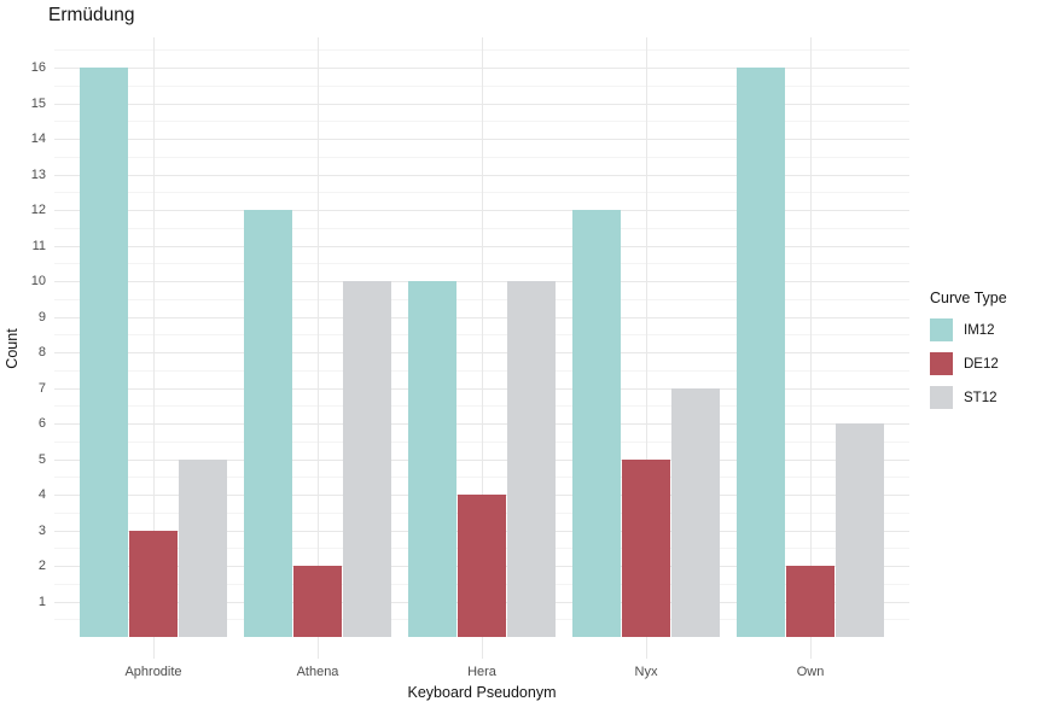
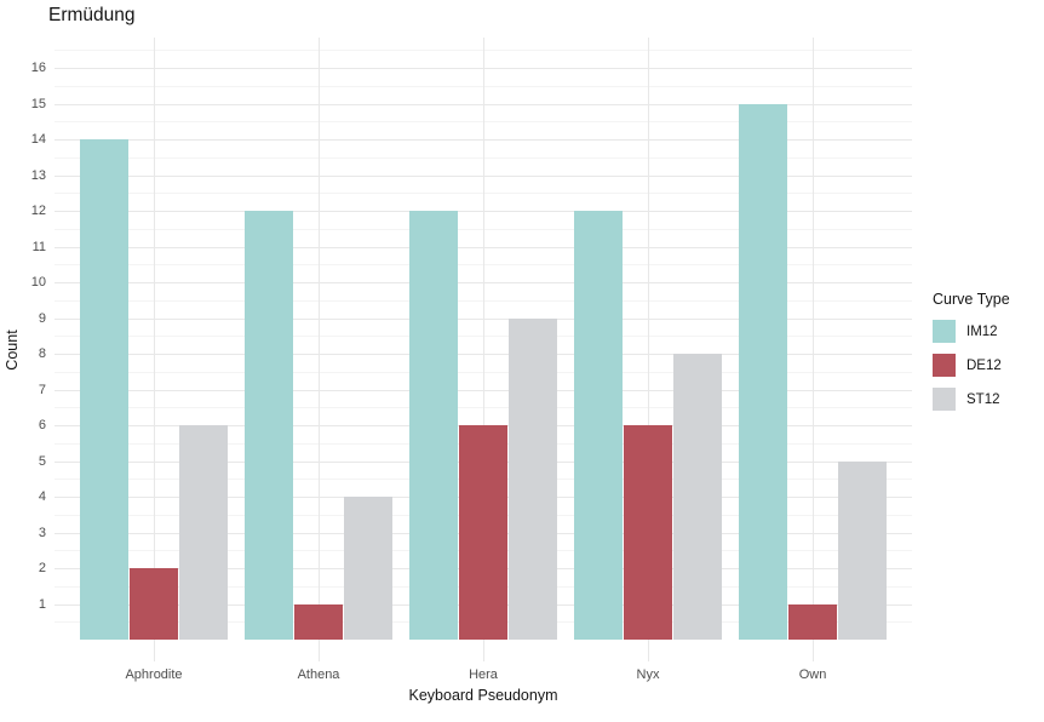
IM12/Aphrodite: 16 -> 14
DE12/Aphrodite: 3 -> 2
ST12/Aphrodite: 5 -> 6
DE12/Athena: 2 -> 1
ST12/Athena: 10 -> 4
IM12/Hera: 10 -> 12
DE12/Hera: 4 -> 6
ST12/Hera: 10 -> 9
DE12/Nyx: 5 -> 6
ST12/Nyx: 7 -> 8
IM12/Own: 16 -> 15
DE12/Own: 2 -> 1
ST12/Own: 6 -> 5
